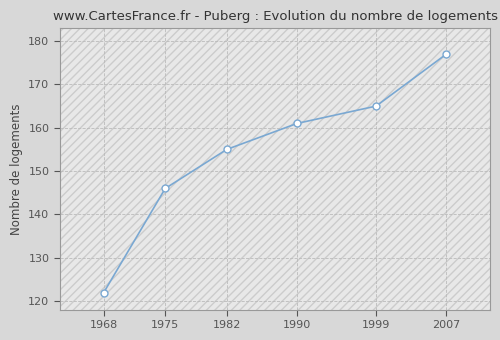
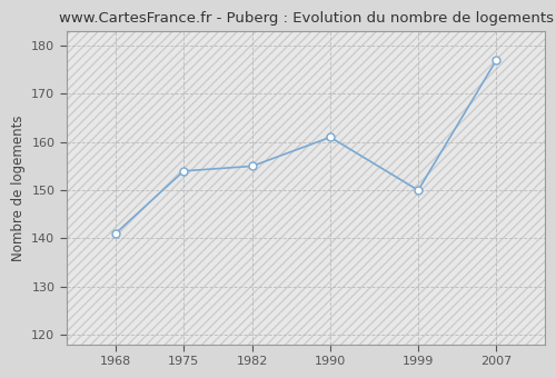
1968: 122 -> 141
1975: 146 -> 154
1999: 165 -> 150
